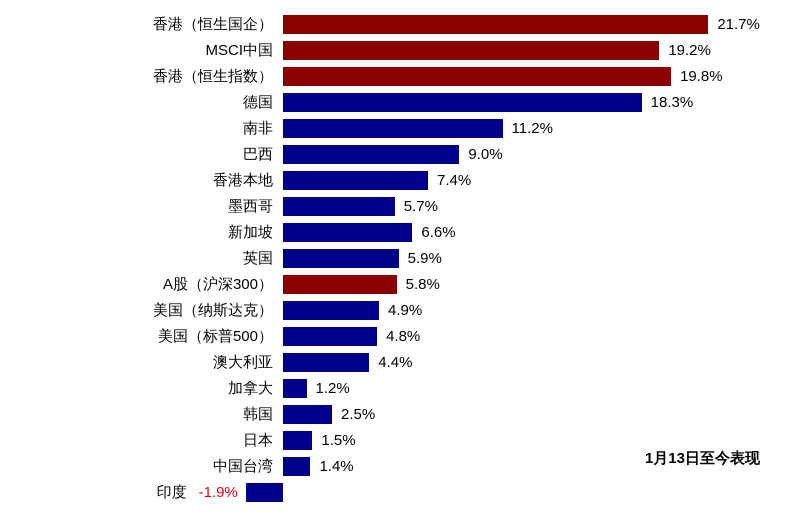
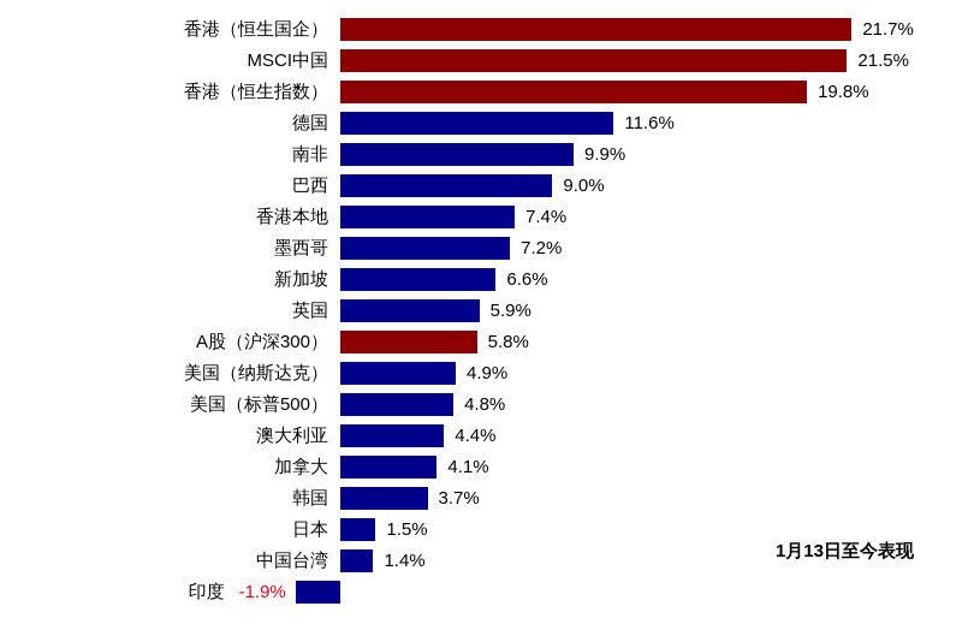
MSCI中国: 19.2% -> 21.5%
德国: 18.3% -> 11.6%
南非: 11.2% -> 9.9%
墨西哥: 5.7% -> 7.2%
加拿大: 1.2% -> 4.1%
韩国: 2.5% -> 3.7%
